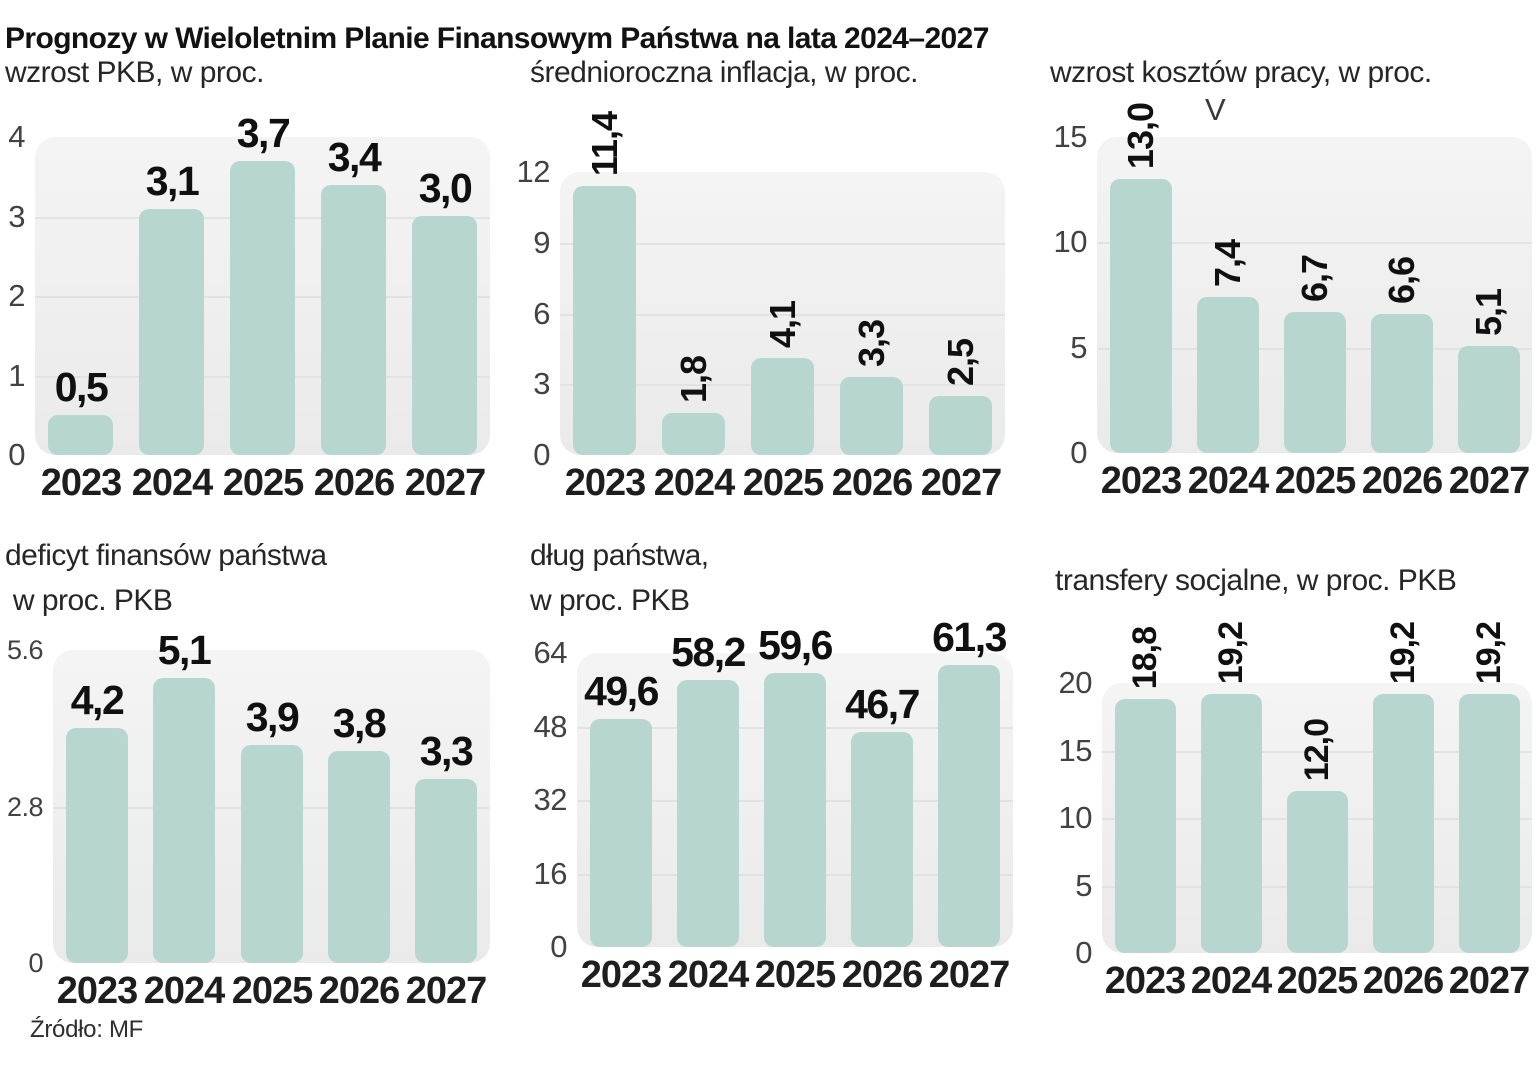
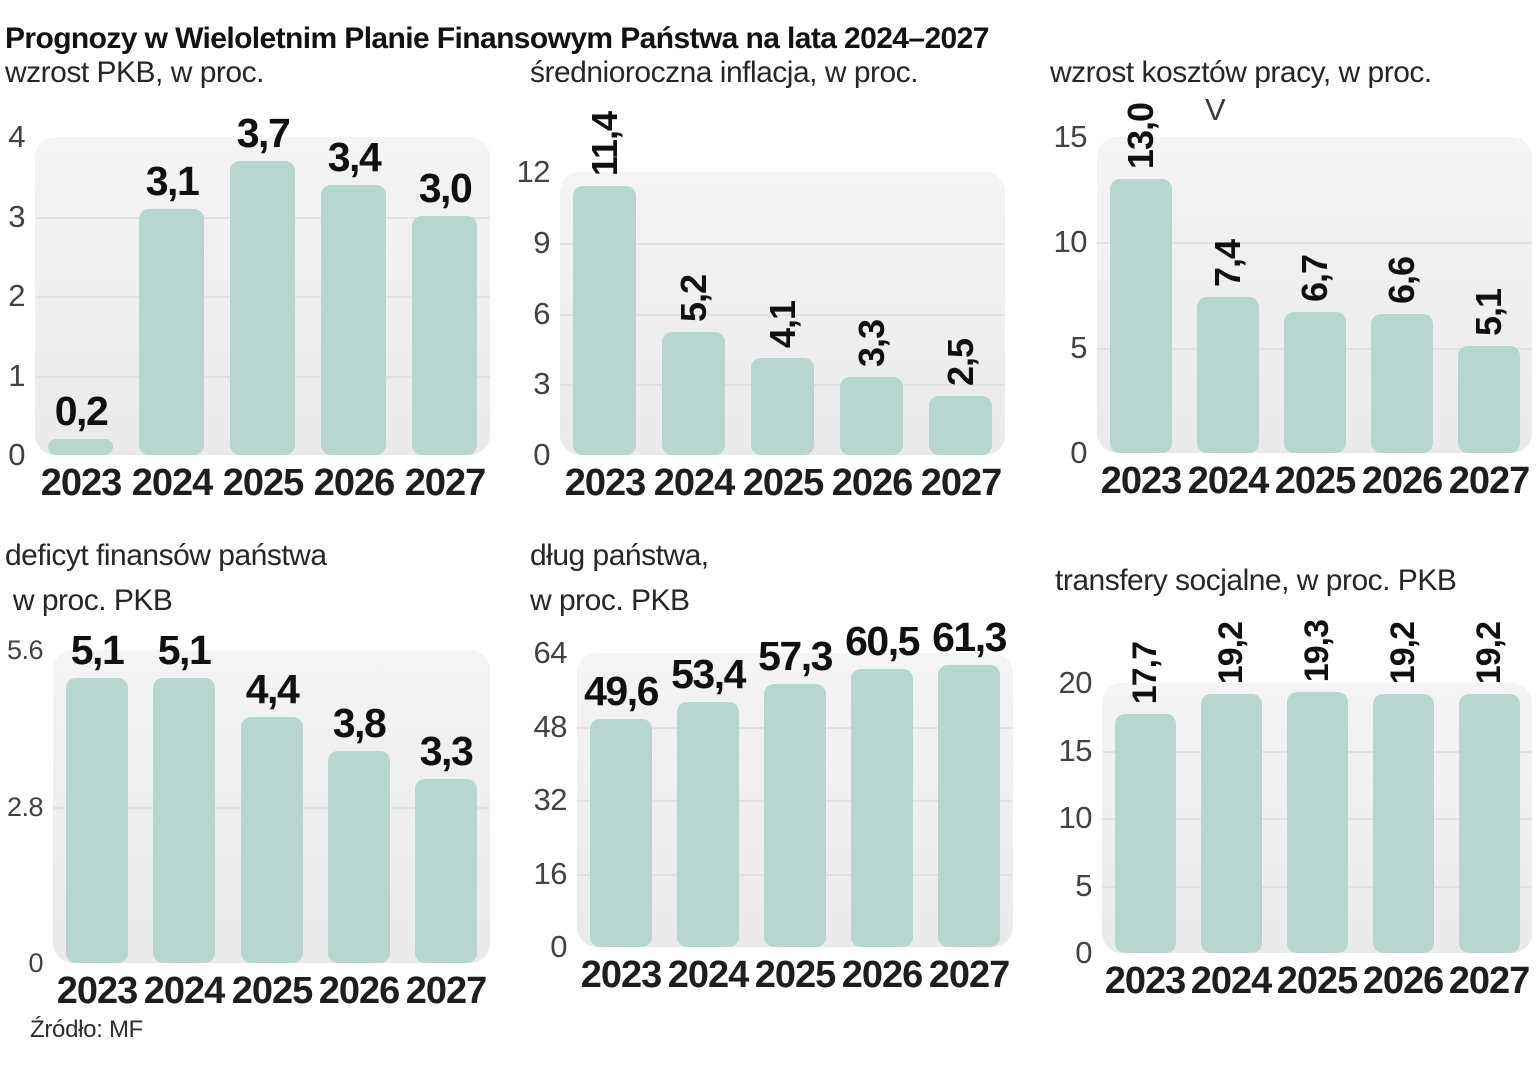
wzrost PKB, w proc./2023: 0,5 -> 0,2
średnioroczna inflacja, w proc./2024: 1,8 -> 5,2
deficyt finansów państwa w proc. PKB/2023: 4,2 -> 5,1
deficyt finansów państwa w proc. PKB/2025: 3,9 -> 4,4
dług państwa, w proc. PKB/2024: 58,2 -> 53,4
dług państwa, w proc. PKB/2025: 59,6 -> 57,3
dług państwa, w proc. PKB/2026: 46,7 -> 60,5
transfery socjalne, w proc. PKB/2023: 18,8 -> 17,7
transfery socjalne, w proc. PKB/2025: 12,0 -> 19,3
